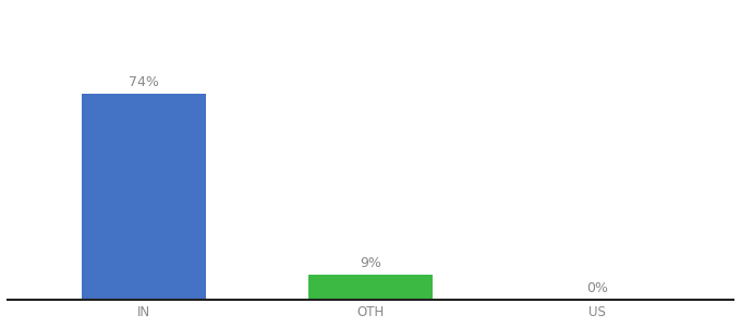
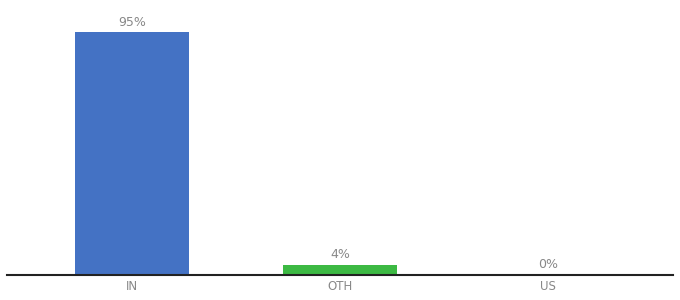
IN: 74% -> 95%
OTH: 9% -> 4%
